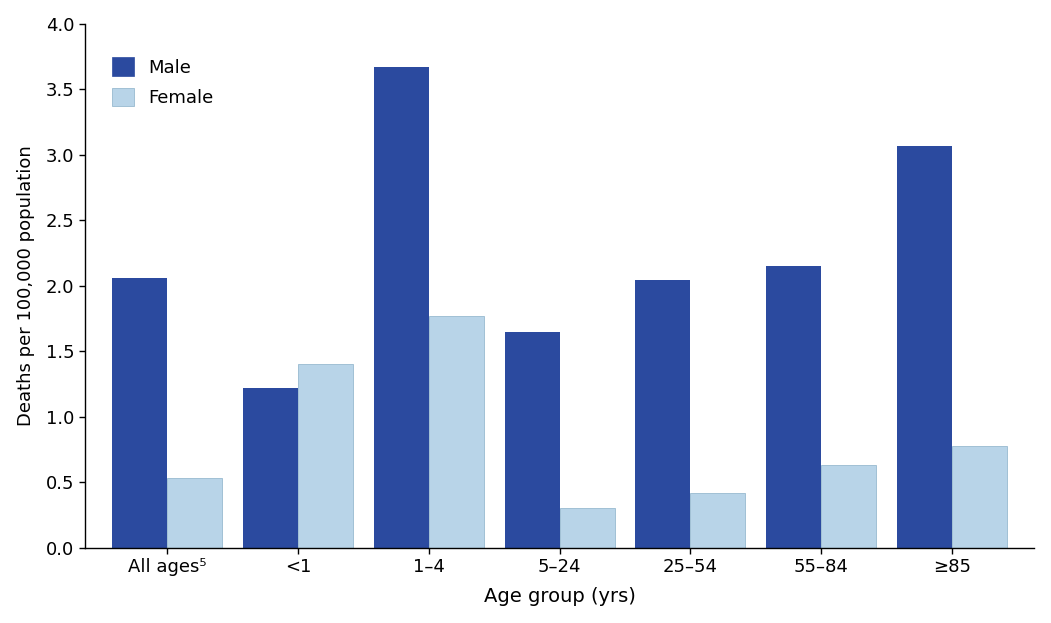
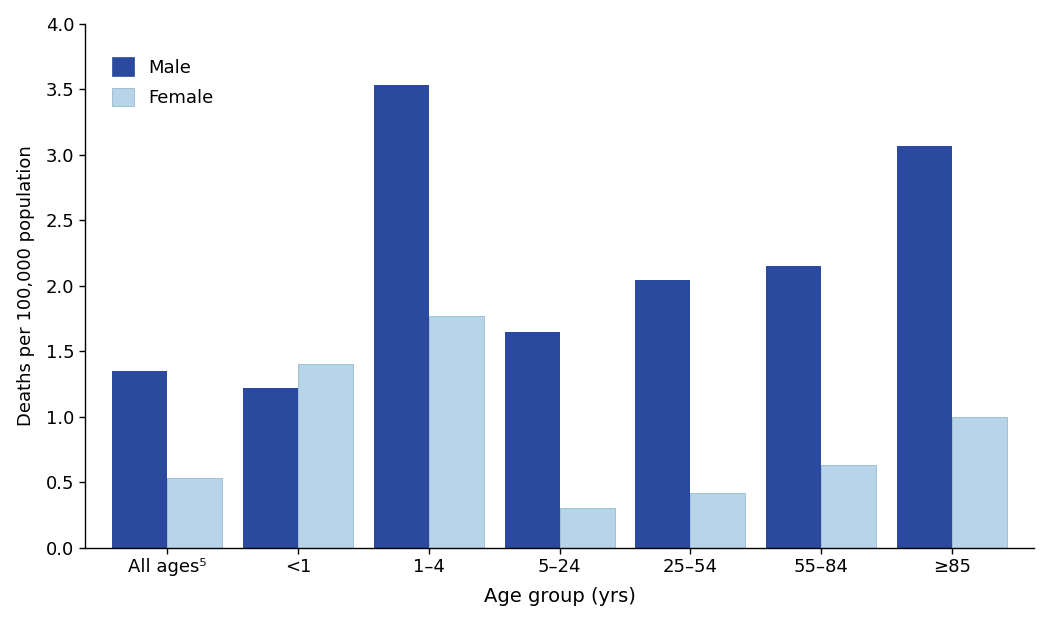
Male/All ages⁵: 2.06 -> 1.35
Male/1–4: 3.67 -> 3.53
Female/≥85: 0.78 -> 1.00
